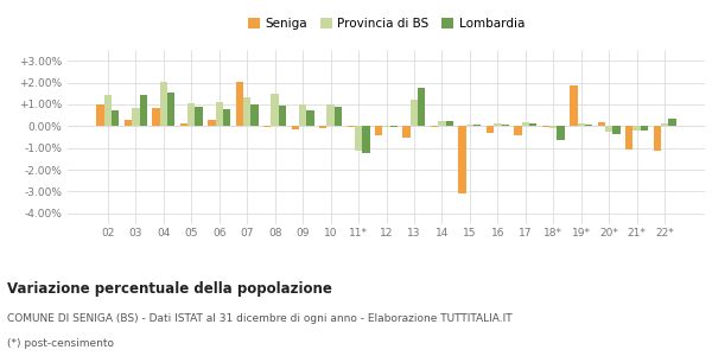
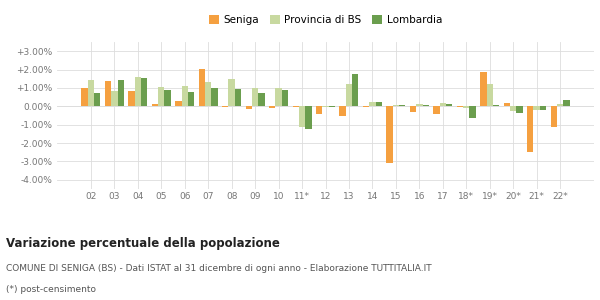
Seniga/03: 0.3% -> 1.4%
Provincia di BS/04: 2.0% -> 1.6%
Provincia di BS/19*: 0.1% -> 1.2%
Seniga/21*: -1.1% -> -2.5%
